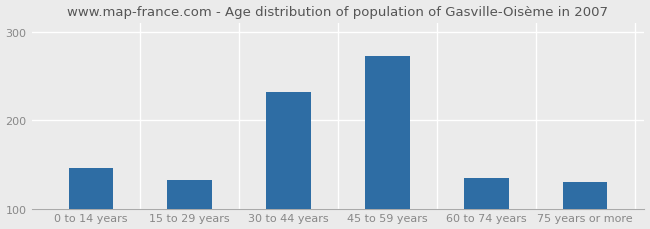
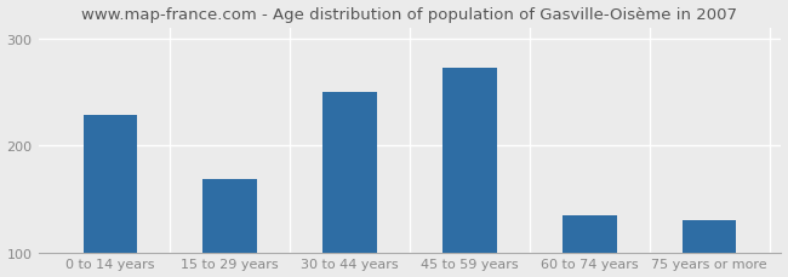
0 to 14 years: 146 -> 228
15 to 29 years: 132 -> 168
30 to 44 years: 232 -> 250
